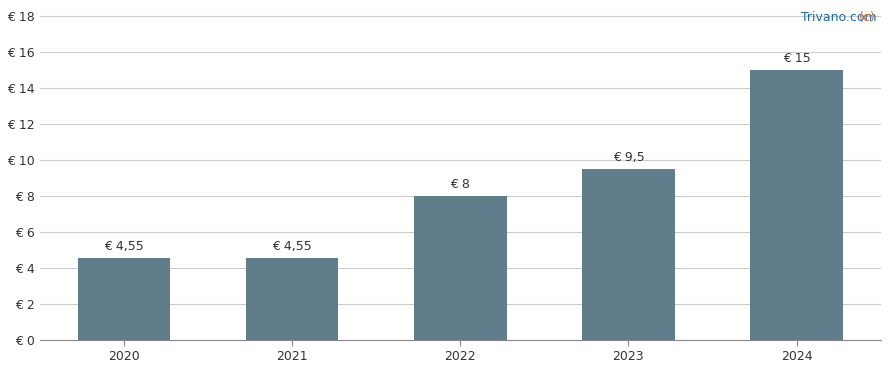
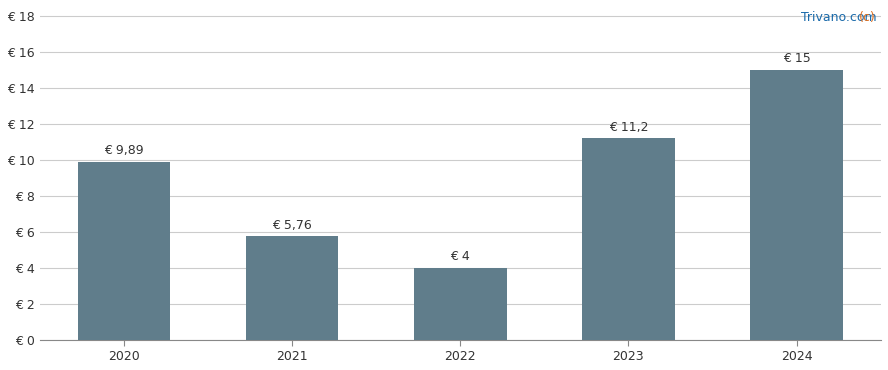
2020: 4,55 -> 9,89
2021: 4,55 -> 5,76
2022: 8 -> 4
2023: 9,5 -> 11,2
